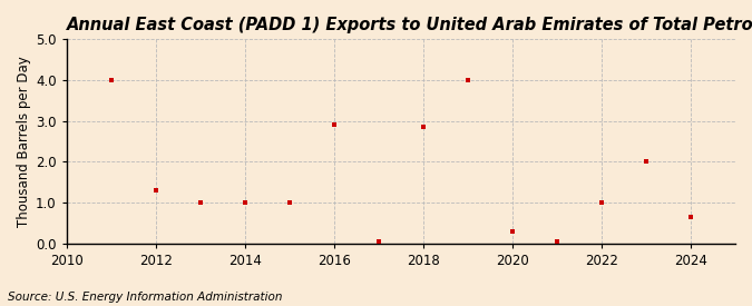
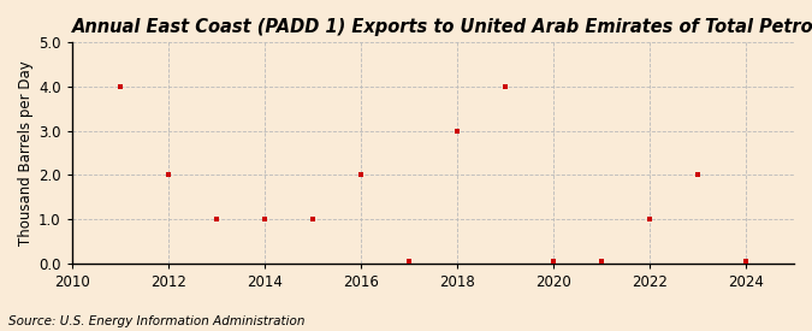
2012: 1.30 -> 2.00
2016: 2.90 -> 2.00
2018: 2.85 -> 3.00
2020: 0.30 -> 0.04
2024: 0.65 -> 0.04
